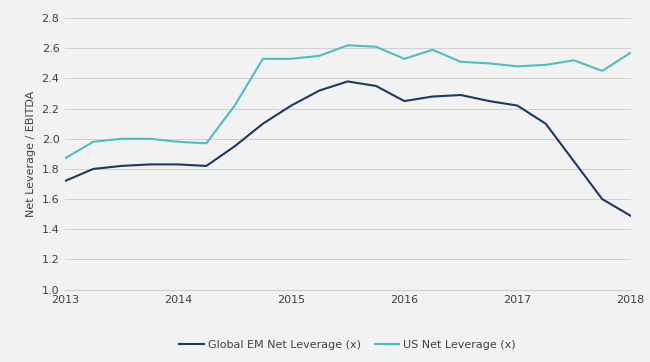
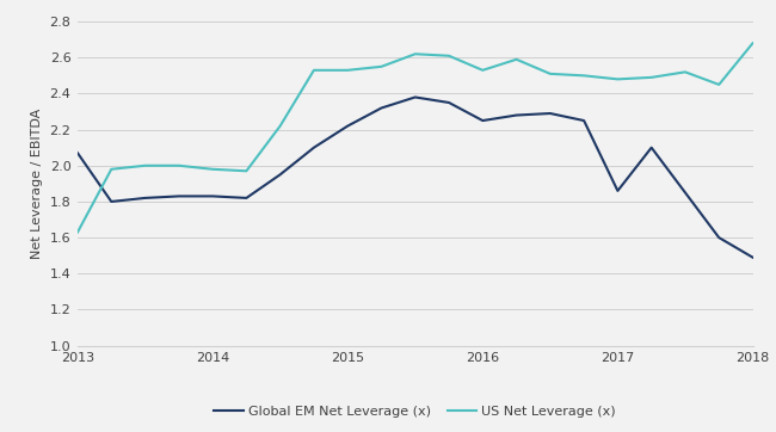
Global EM Net Leverage (x)/2013: 1.72 -> 2.07
US Net Leverage (x)/2013: 1.87 -> 1.63
Global EM Net Leverage (x)/2017: 2.22 -> 1.86
US Net Leverage (x)/2018: 2.57 -> 2.68
